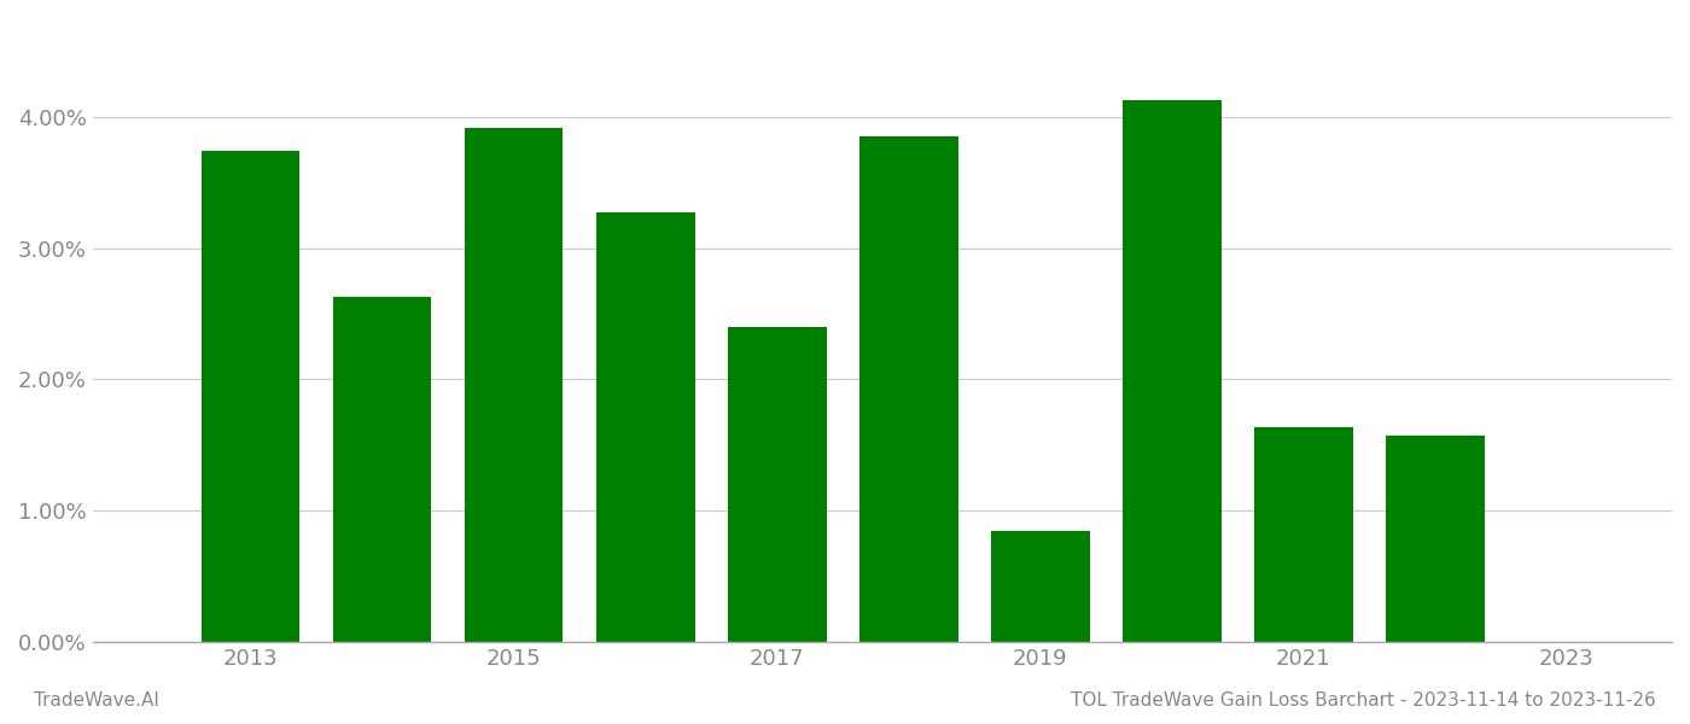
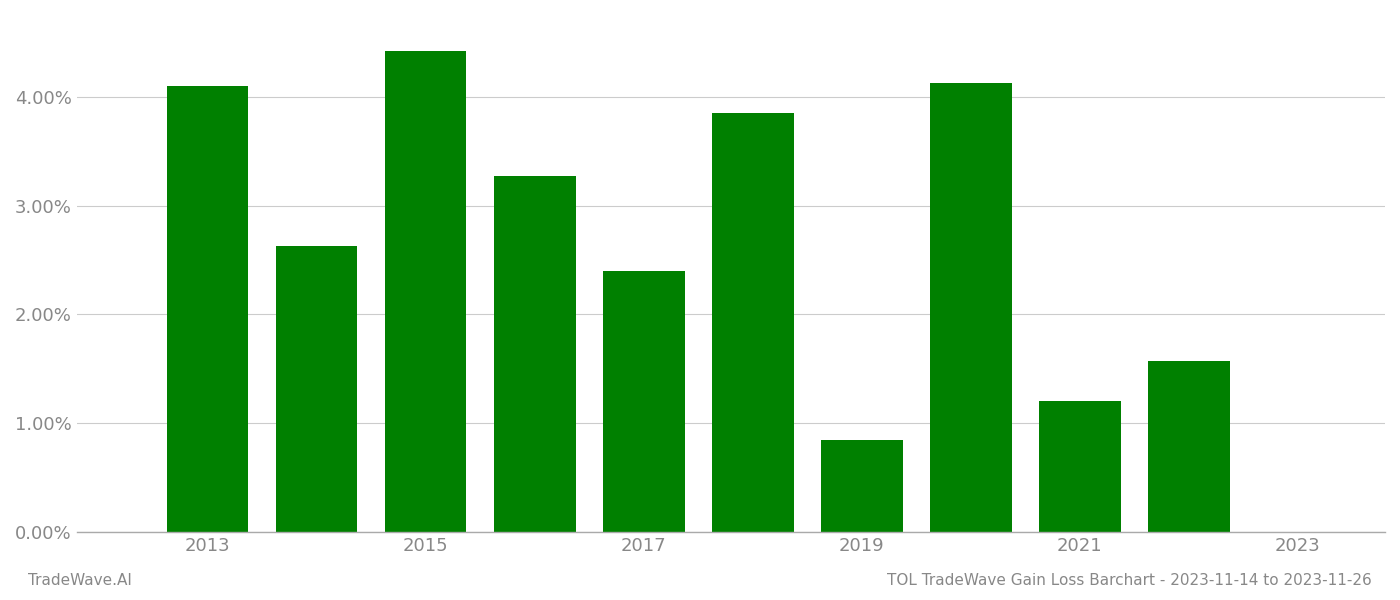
2013: 3.74% -> 4.10%
2015: 3.91% -> 4.42%
2021: 1.64% -> 1.20%
